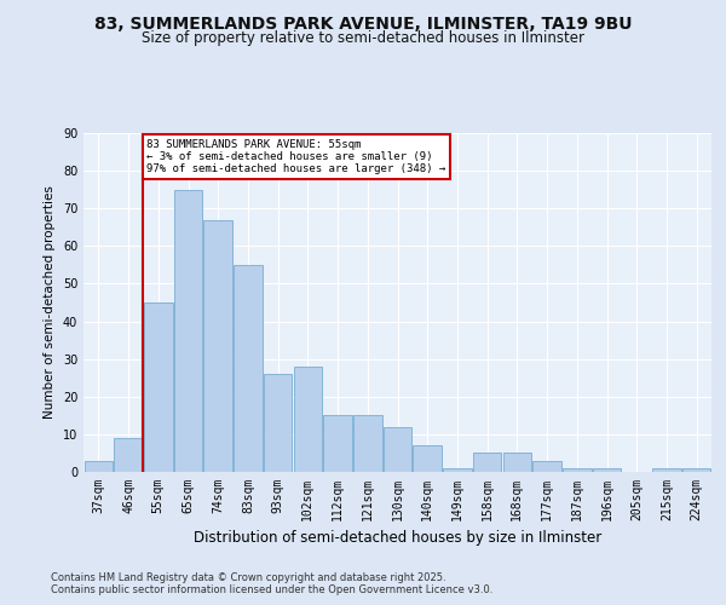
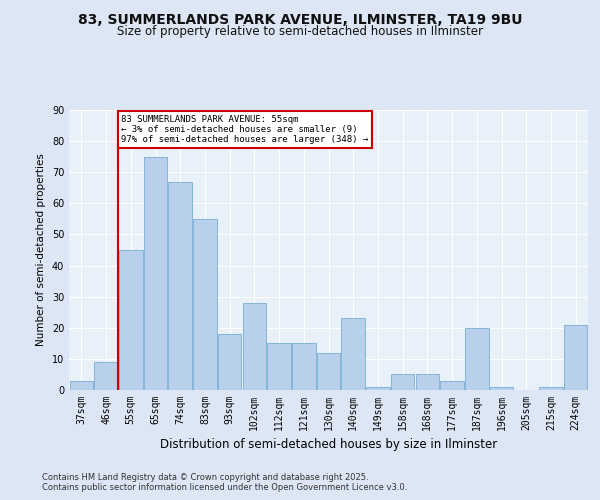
93sqm: 26 -> 18
140sqm: 7 -> 23
187sqm: 1 -> 20
224sqm: 1 -> 21
